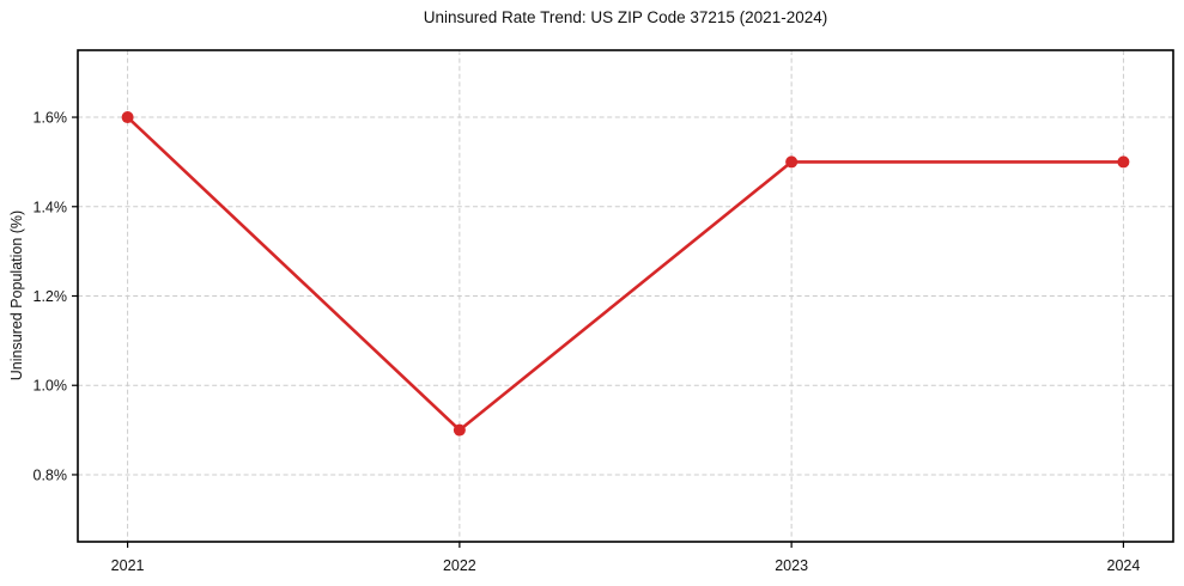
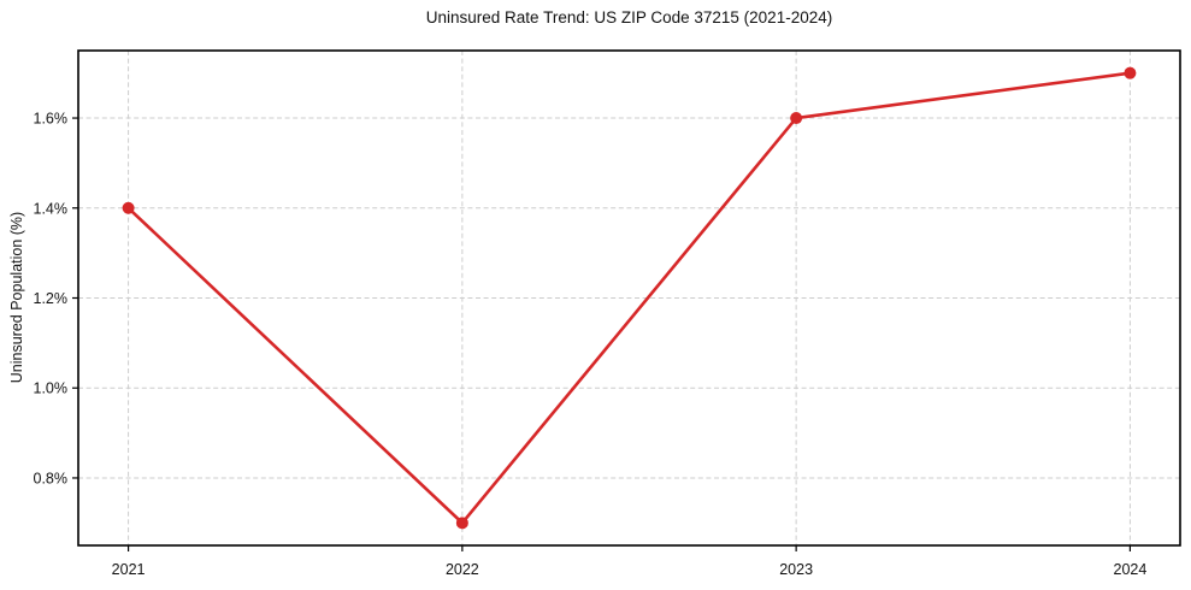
2021: 1.6% -> 1.4%
2022: 0.9% -> 0.7%
2023: 1.5% -> 1.6%
2024: 1.5% -> 1.7%
